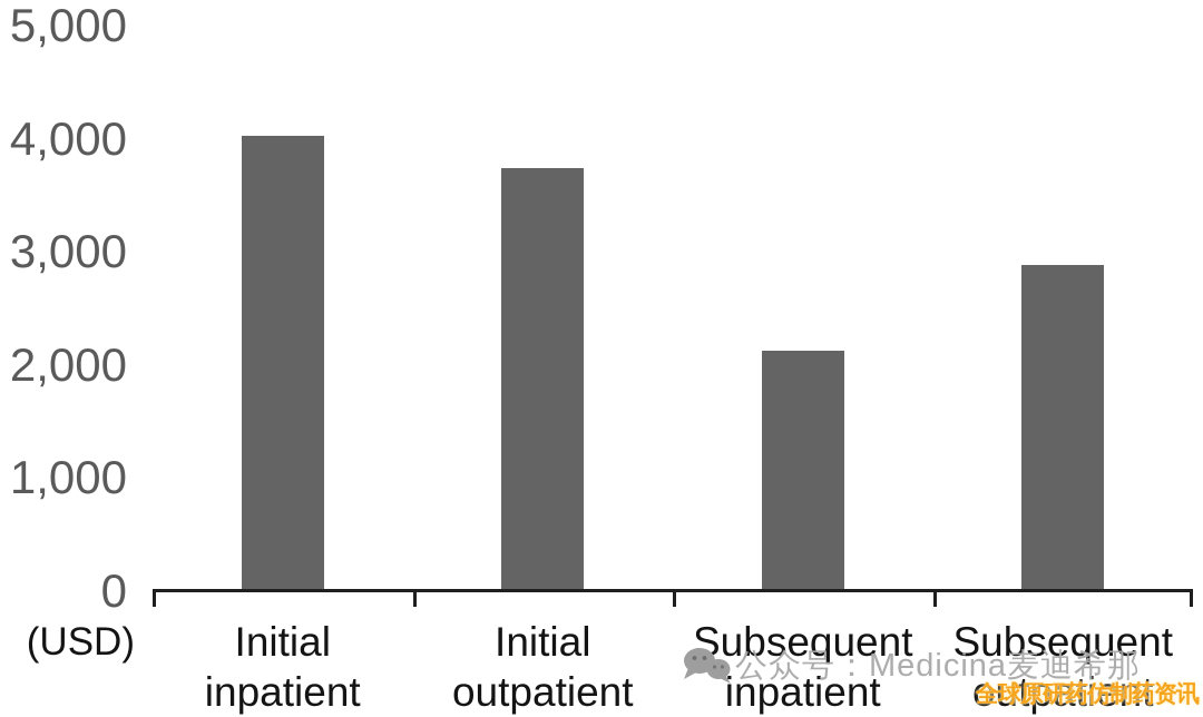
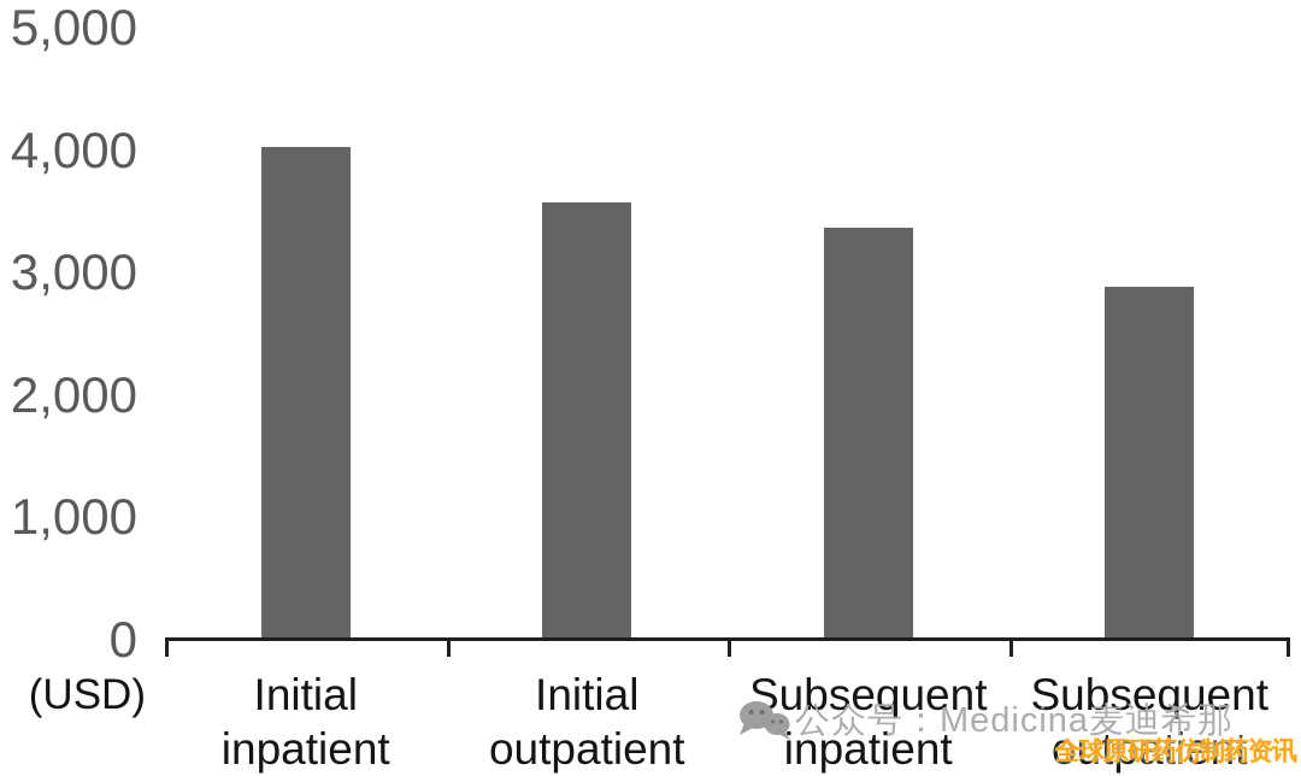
Initial outpatient: 3740 -> 3570
Subsequent inpatient: 2130 -> 3370
